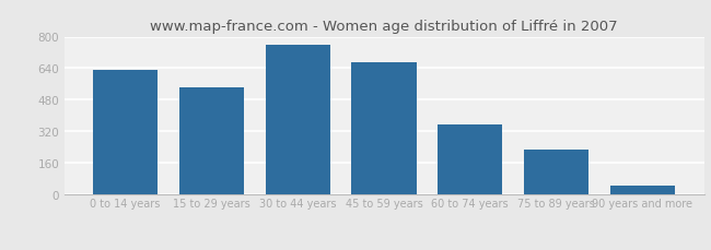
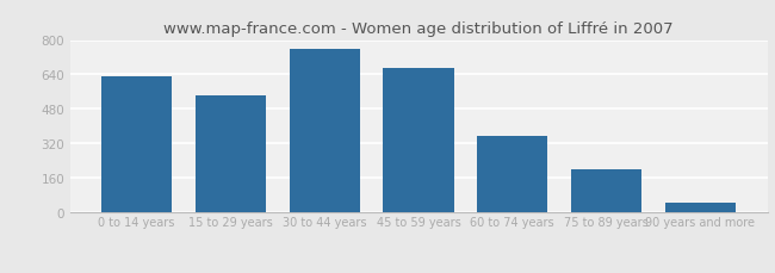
75 to 89 years: 230 -> 200
